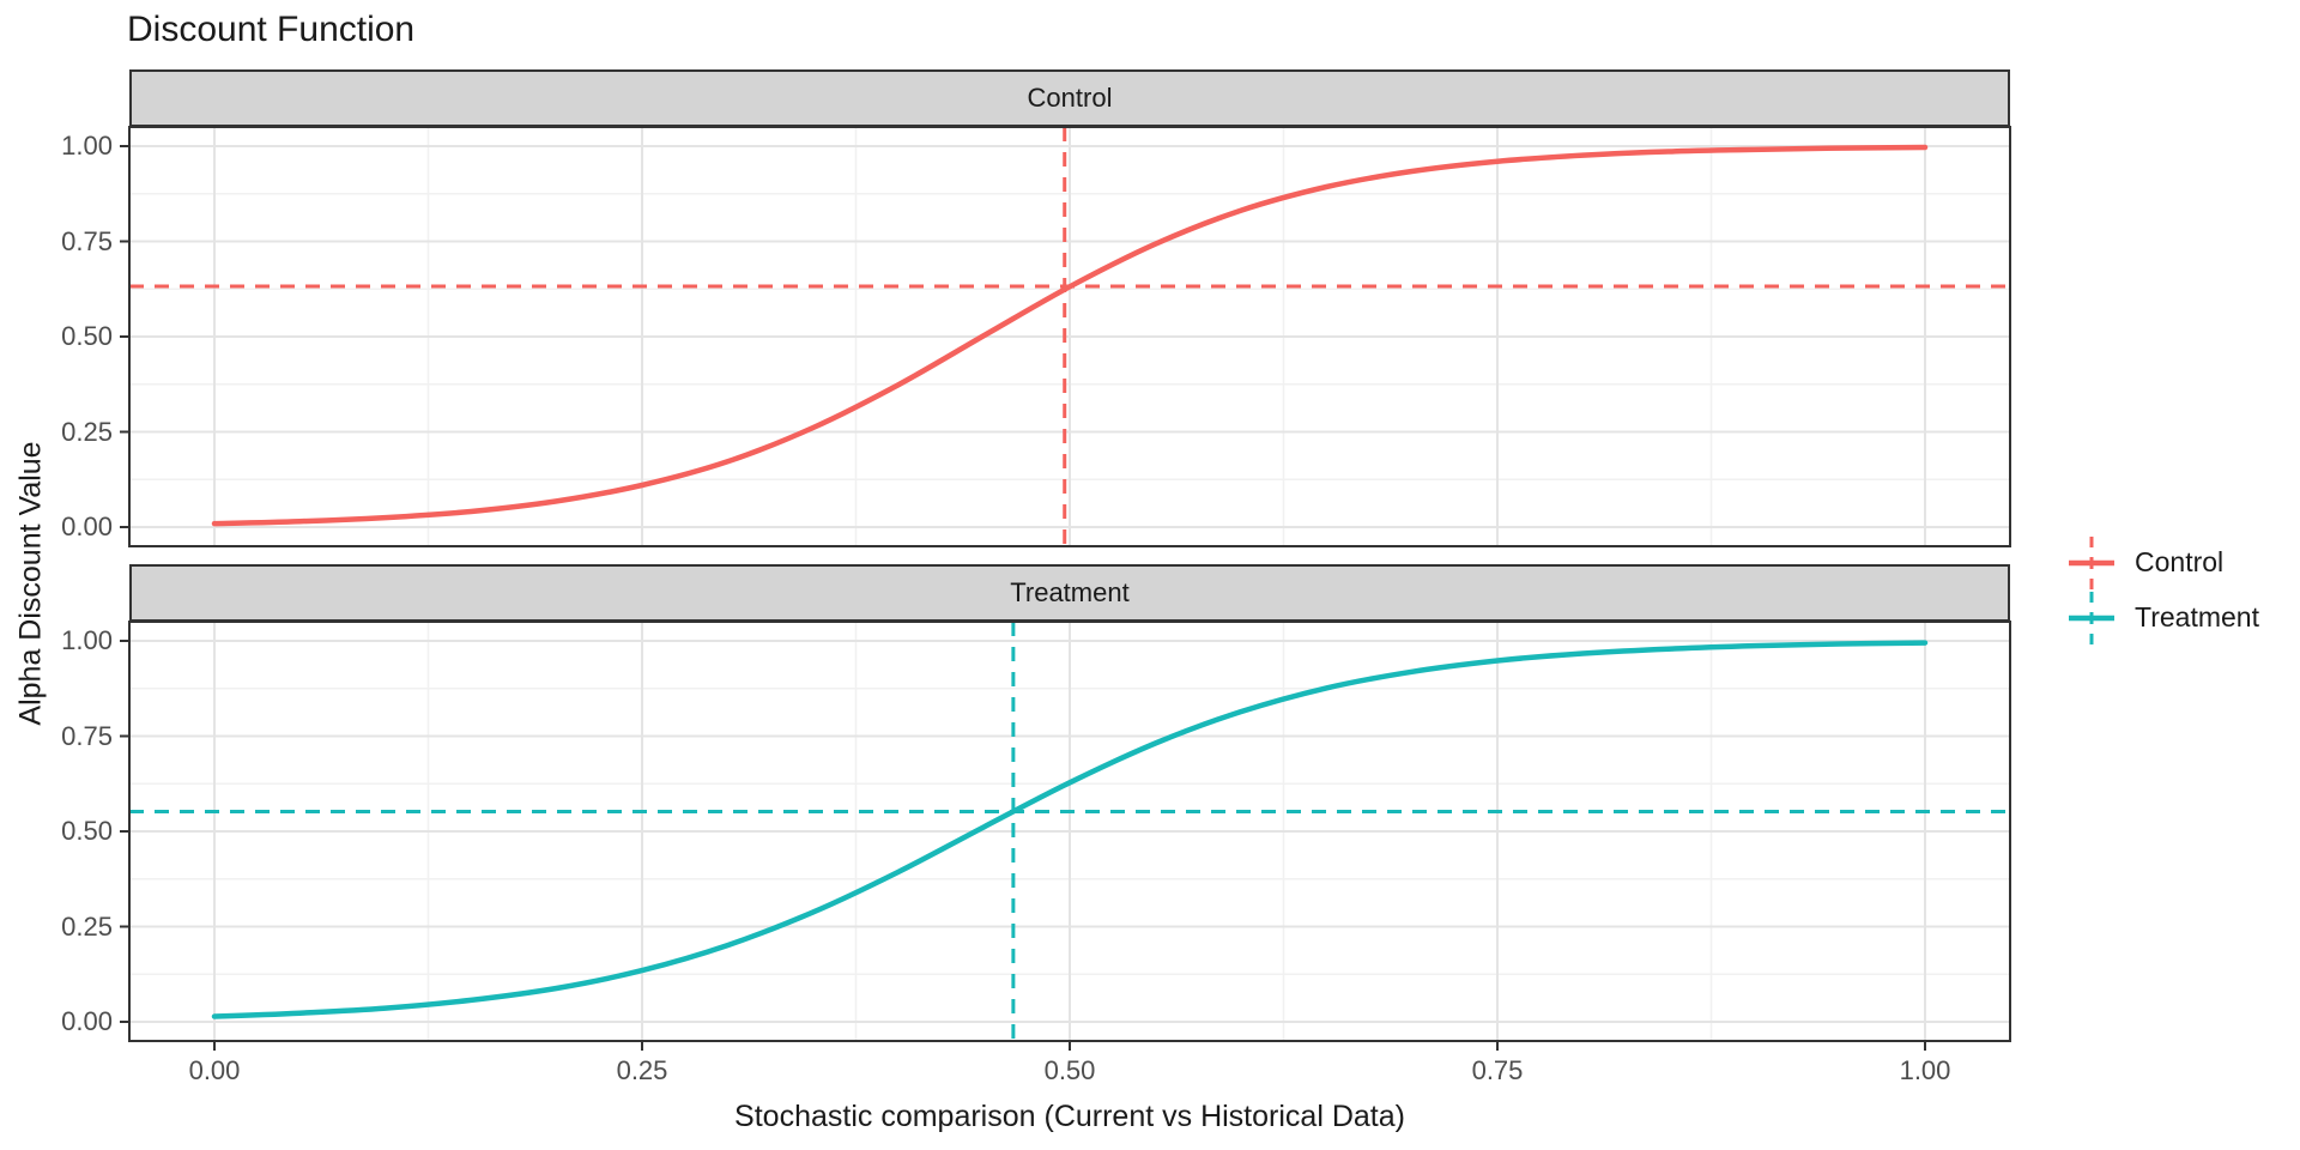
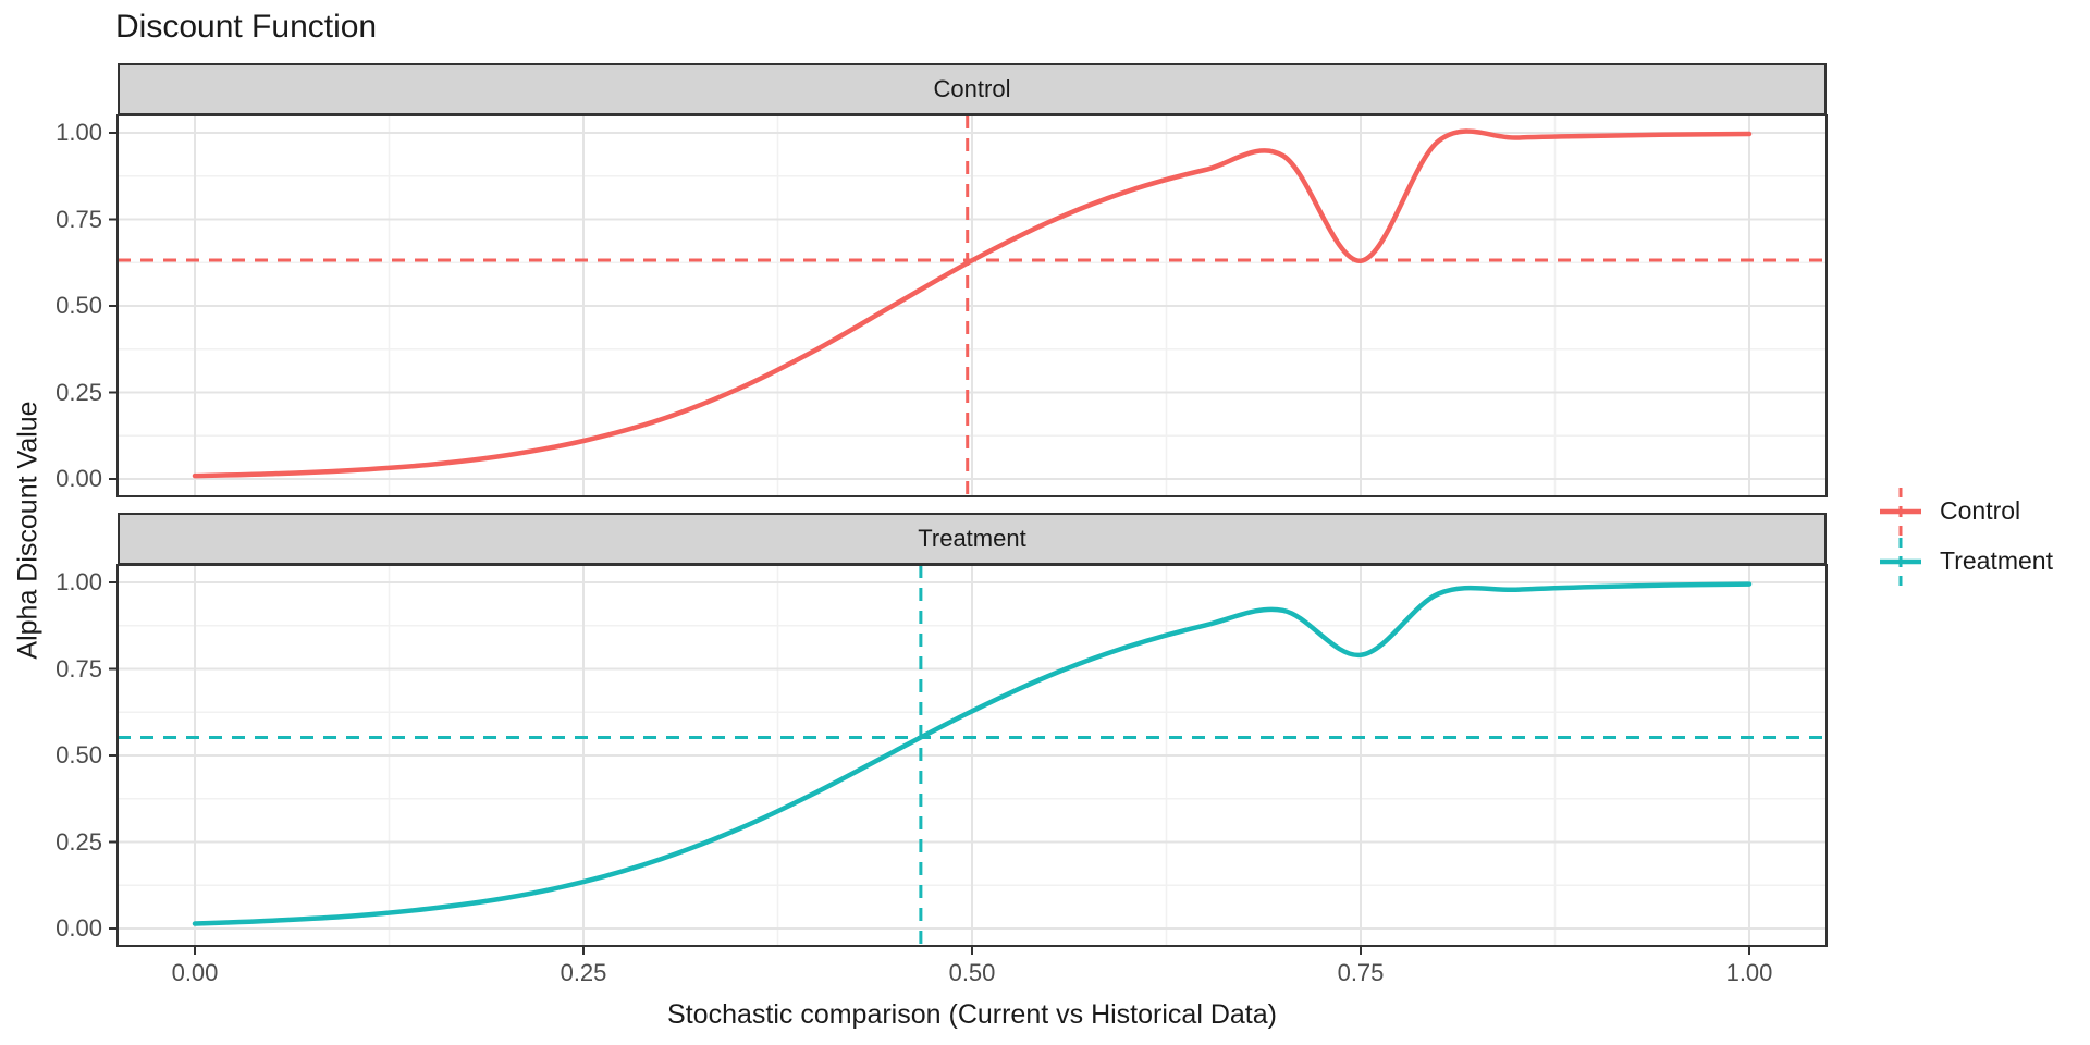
Control/0.75: 0.96 -> 0.63
Treatment/0.75: 0.95 -> 0.79
